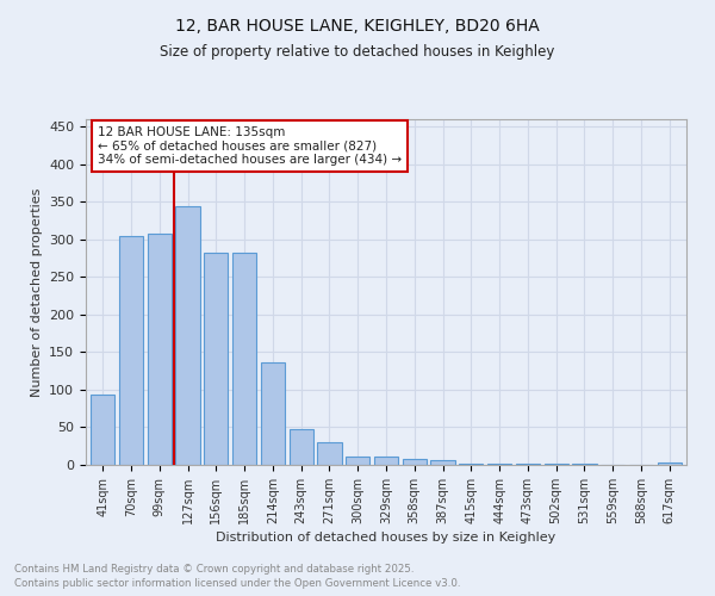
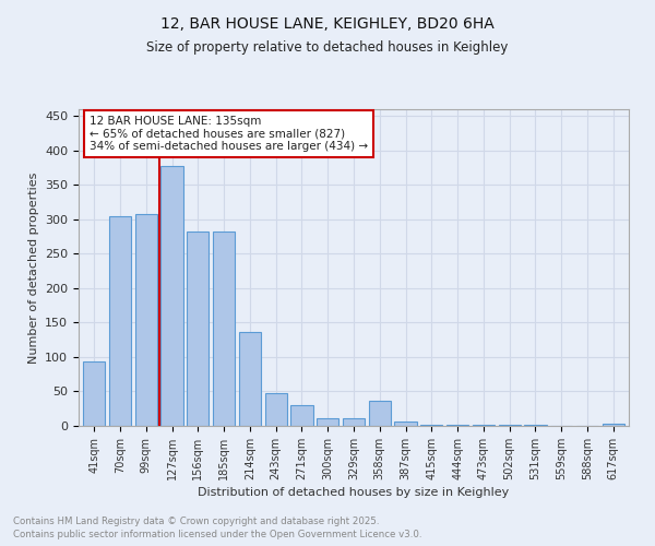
127sqm: 345 -> 378
358sqm: 8 -> 36
